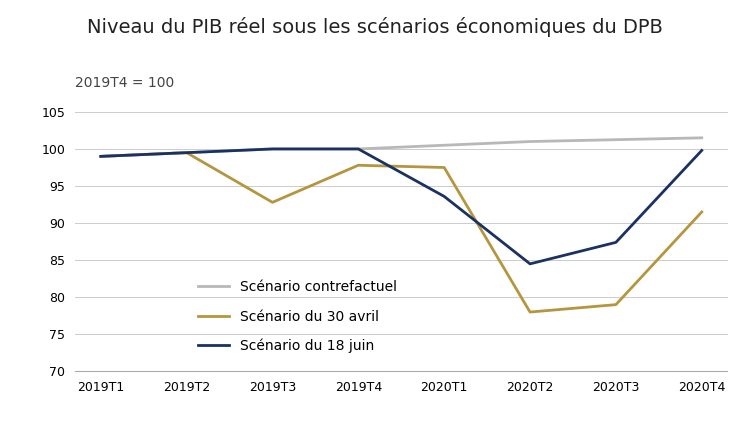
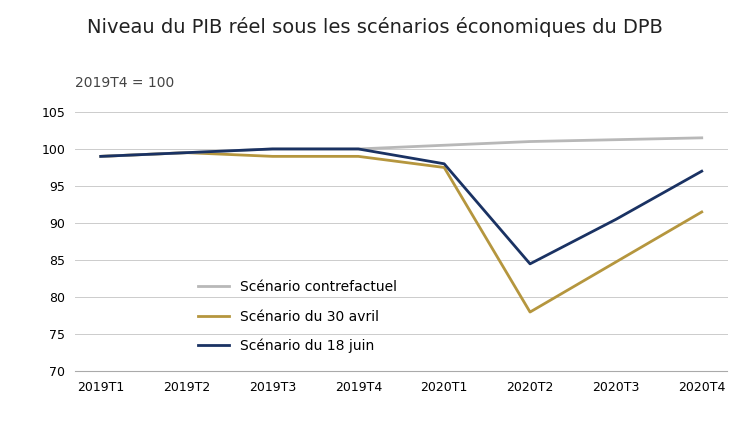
Scénario du 30 avril/2019T3: 92.8 -> 99.0
Scénario du 30 avril/2019T4: 97.8 -> 99.0
Scénario du 18 juin/2020T1: 93.6 -> 98.0
Scénario du 30 avril/2020T3: 79.0 -> 84.8
Scénario du 18 juin/2020T3: 87.4 -> 90.5
Scénario du 18 juin/2020T4: 99.8 -> 97.0
